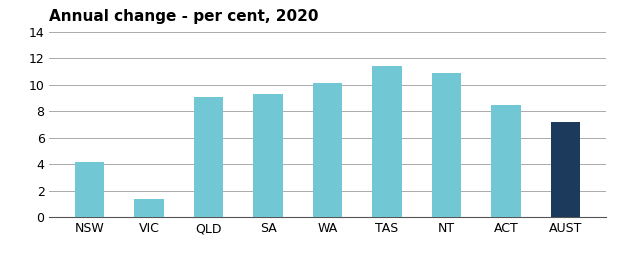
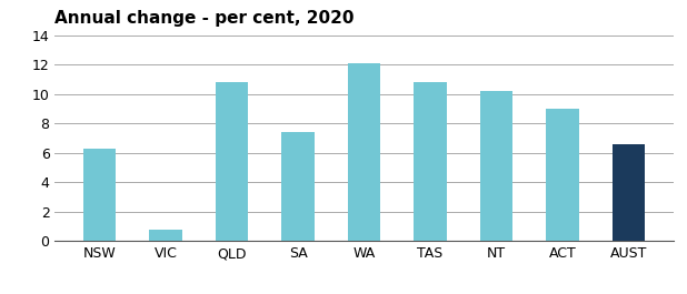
NSW: 4.2 -> 6.3
VIC: 1.4 -> 0.8
QLD: 9.1 -> 10.8
SA: 9.3 -> 7.4
WA: 10.1 -> 12.1
TAS: 11.4 -> 10.8
NT: 10.9 -> 10.2
ACT: 8.5 -> 9.0
AUST: 7.2 -> 6.6
